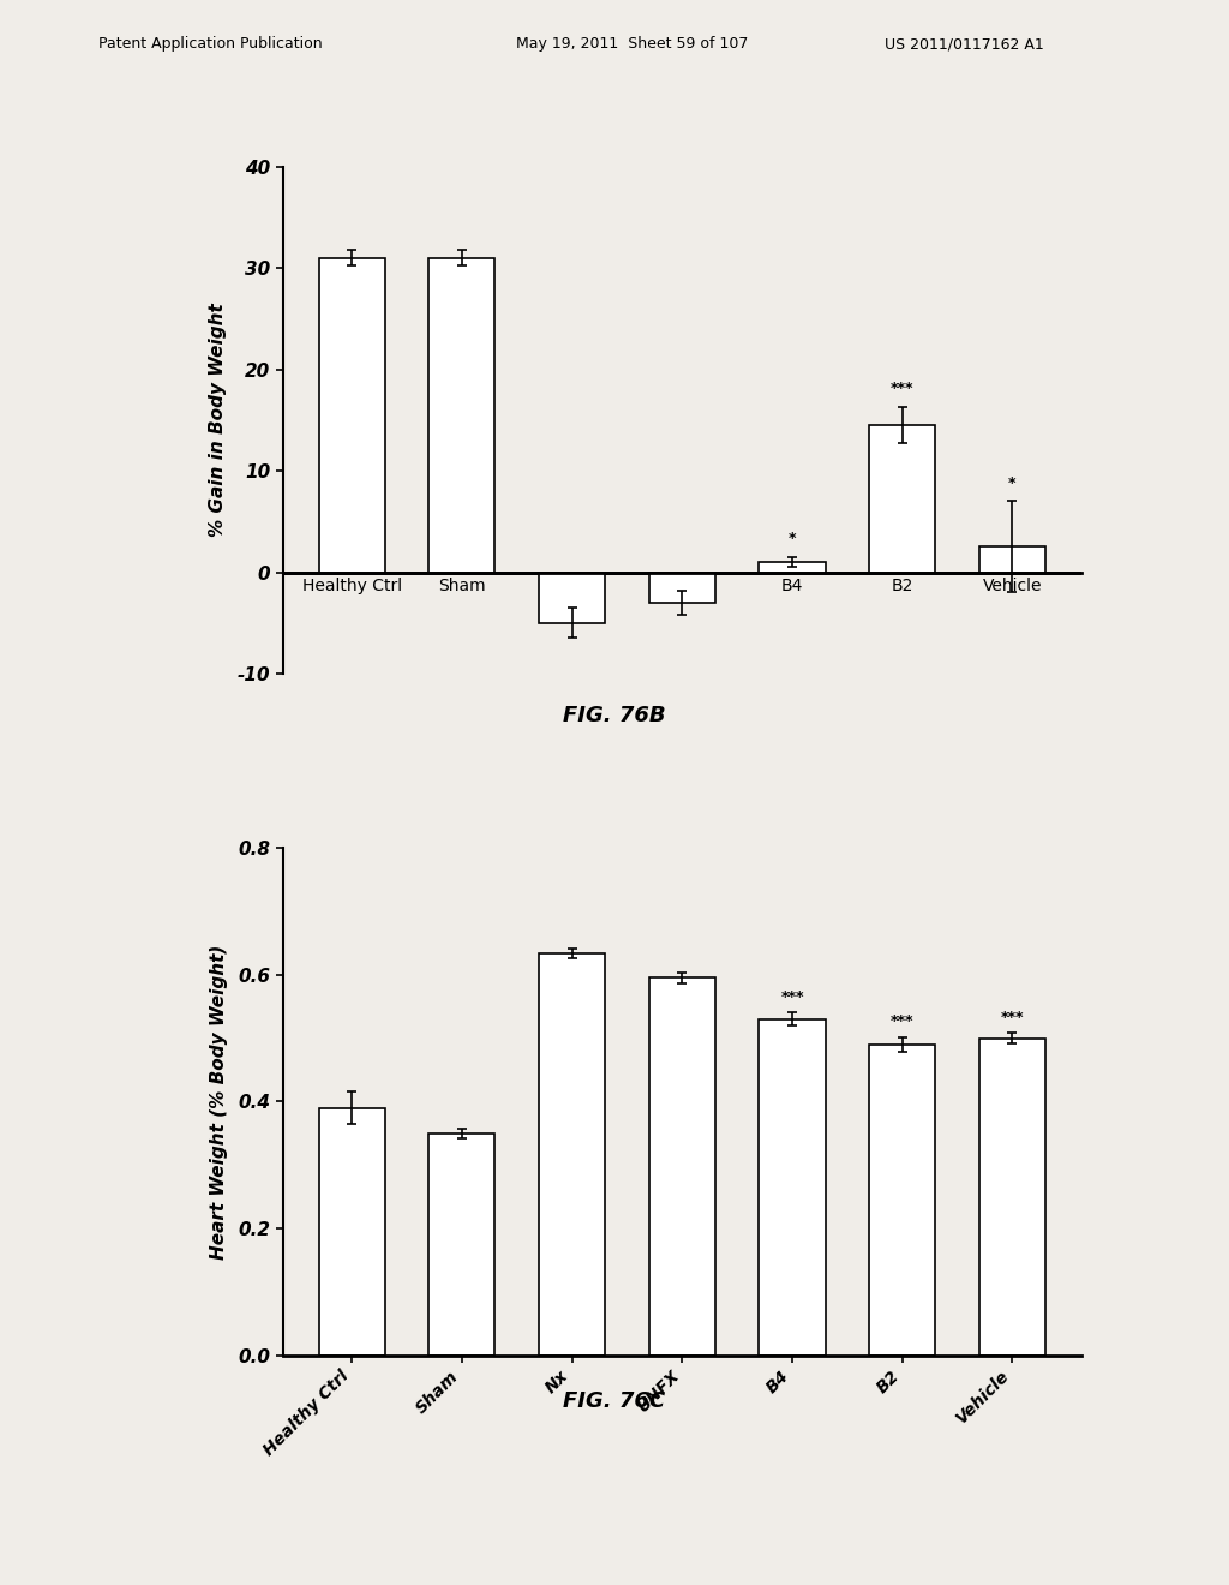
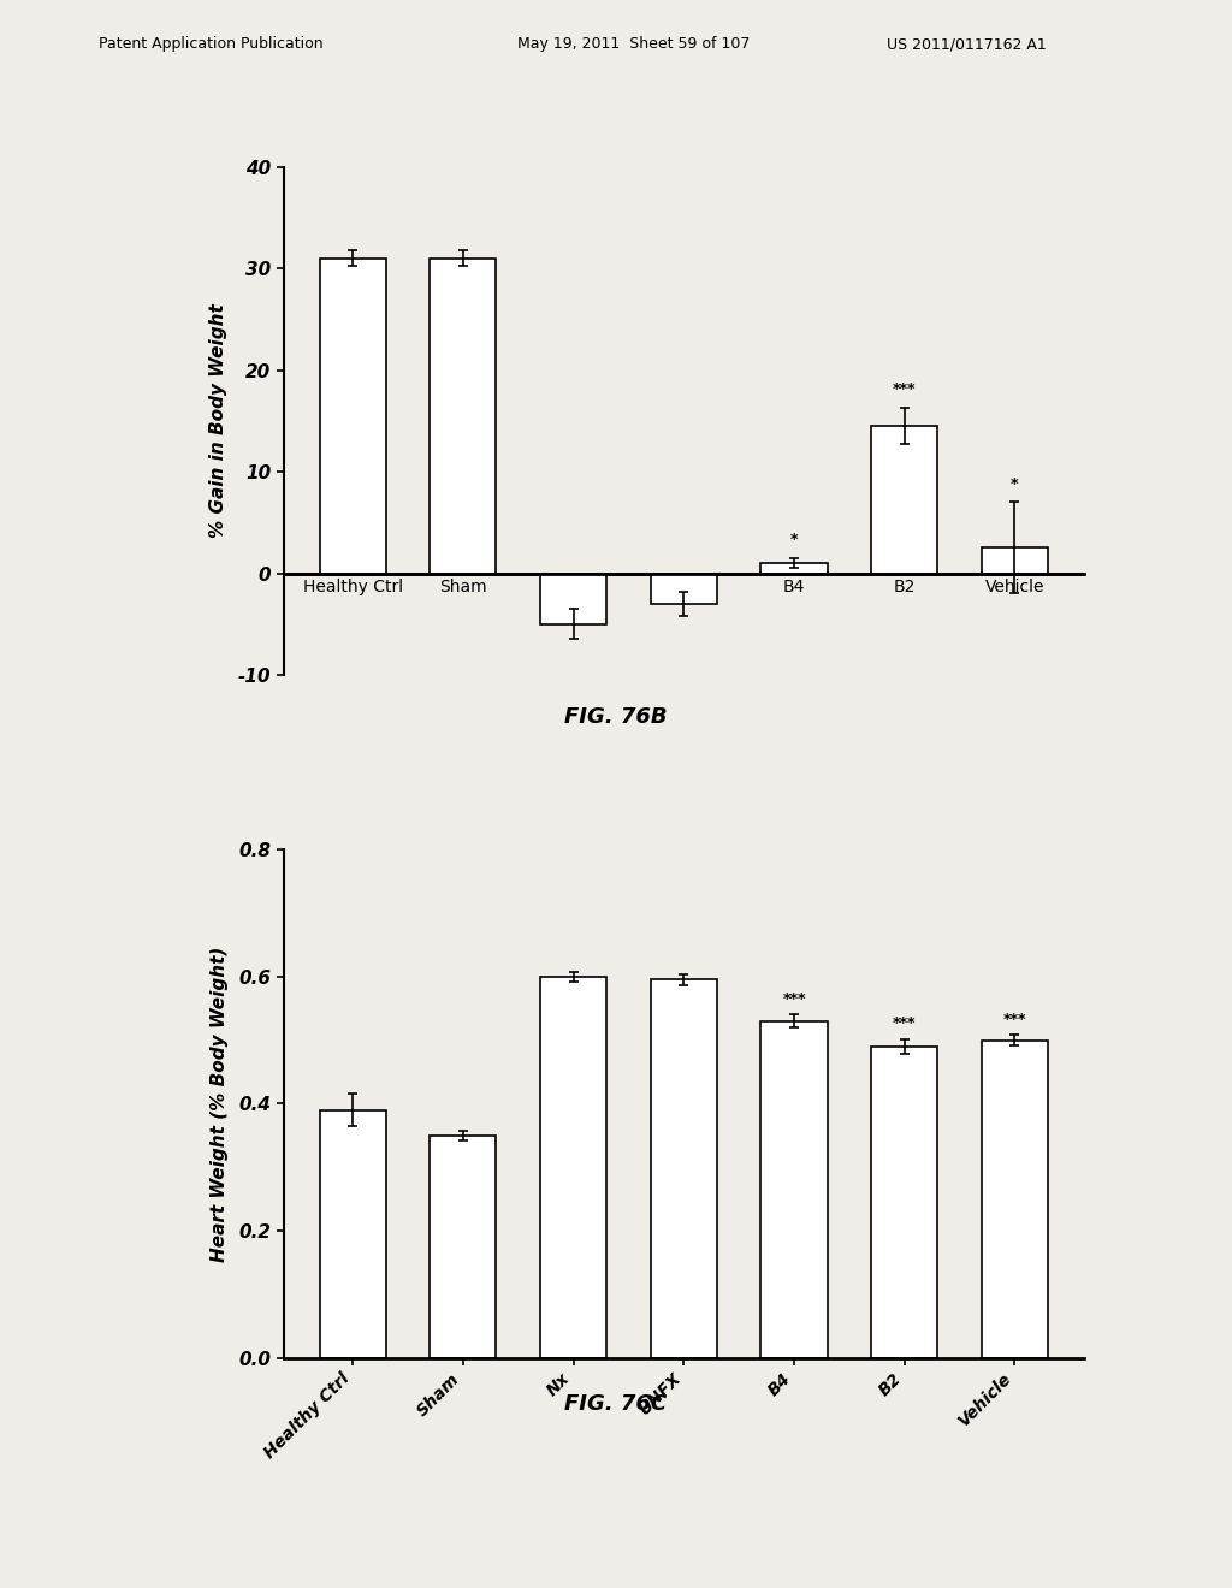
Nx: 0.634 -> 0.600
